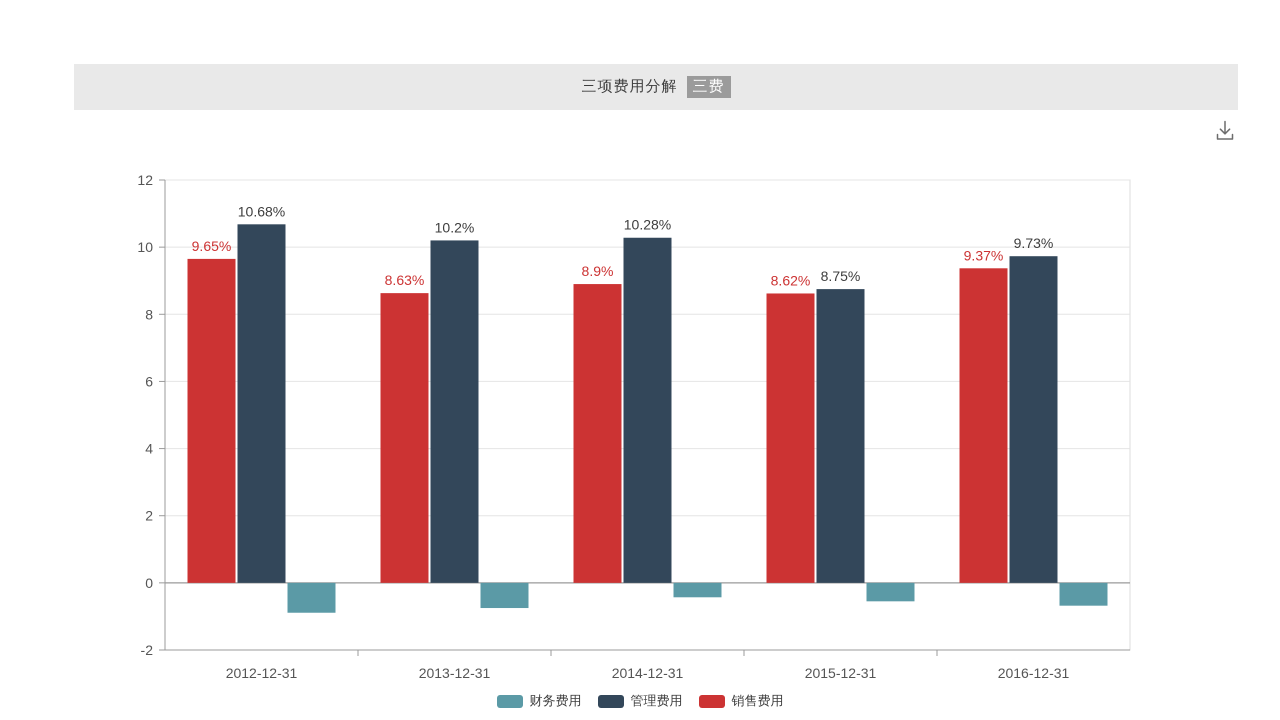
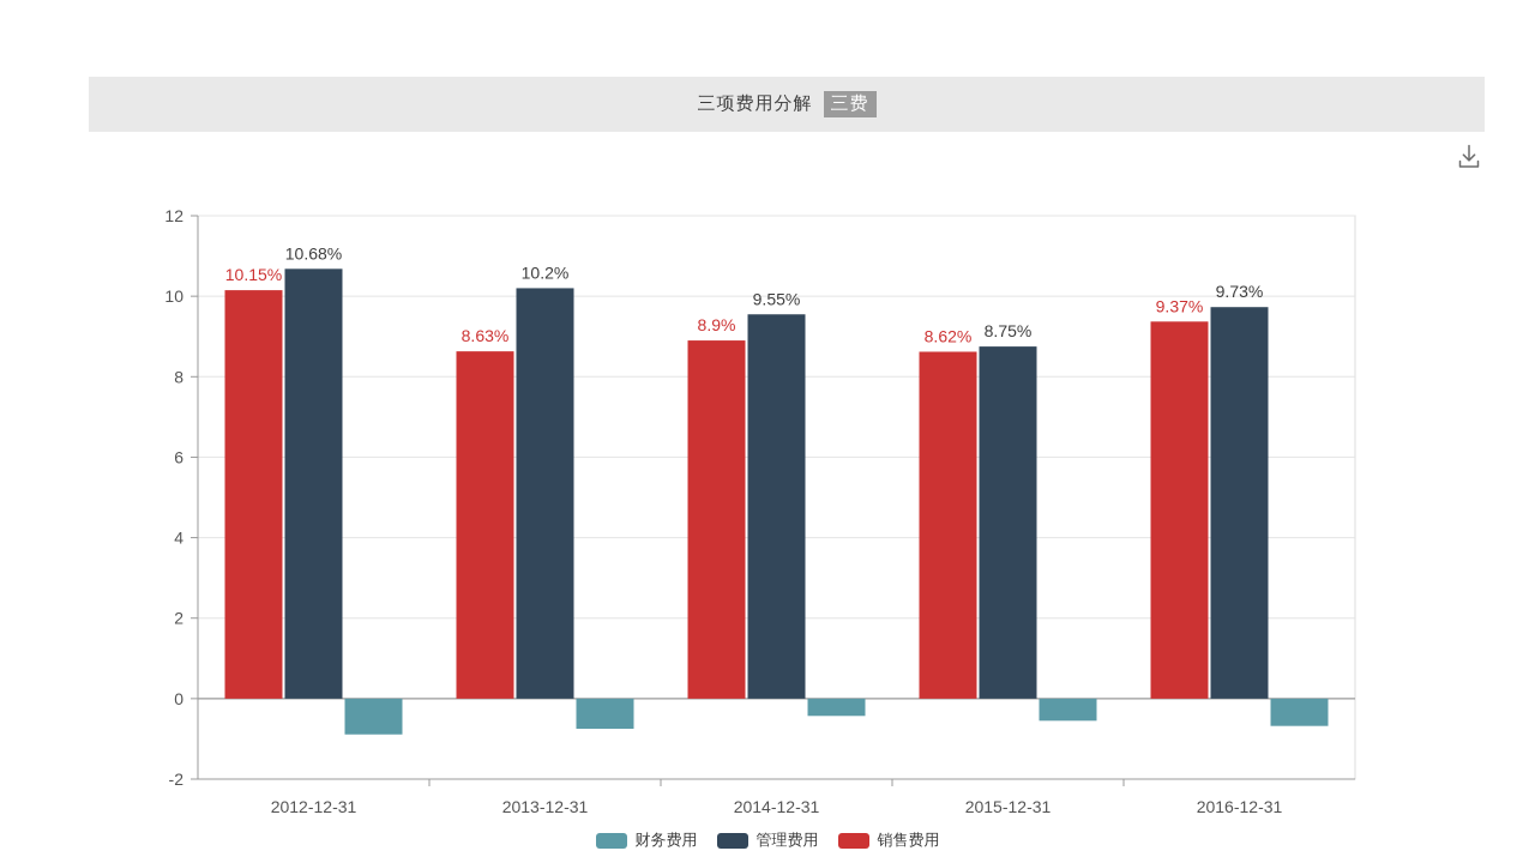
销售费用/2012-12-31: 9.65% -> 10.15%
管理费用/2014-12-31: 10.28% -> 9.55%
